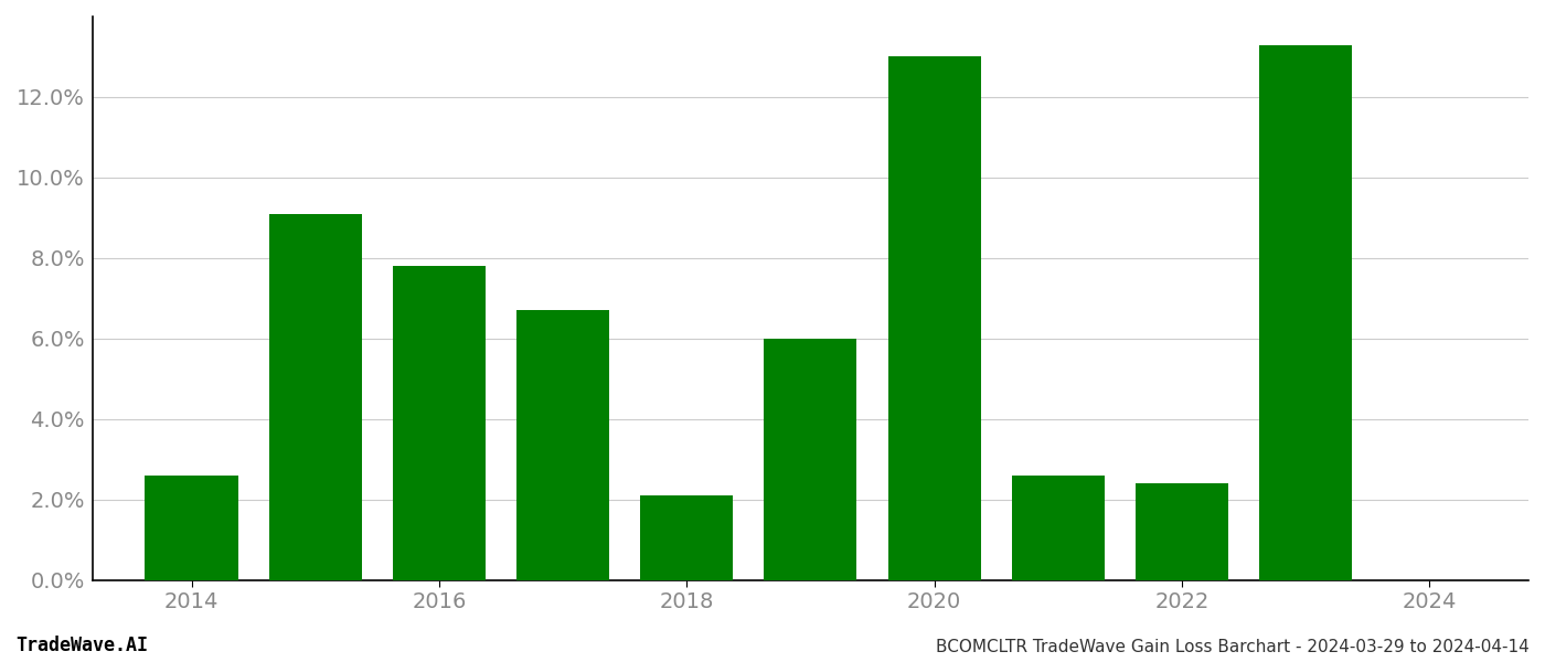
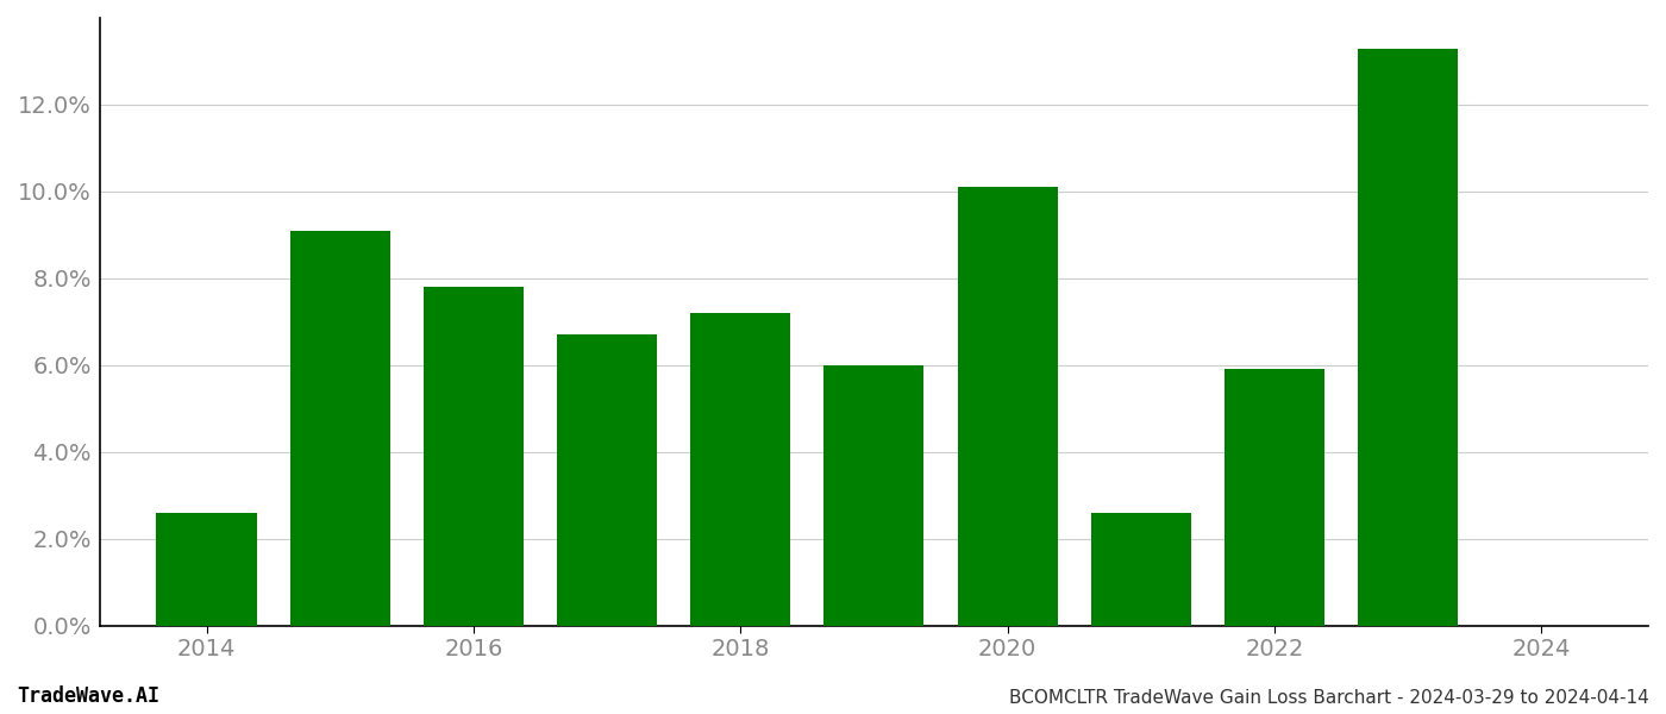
2018: 2.1% -> 7.2%
2020: 13.0% -> 10.1%
2022: 2.4% -> 5.9%
